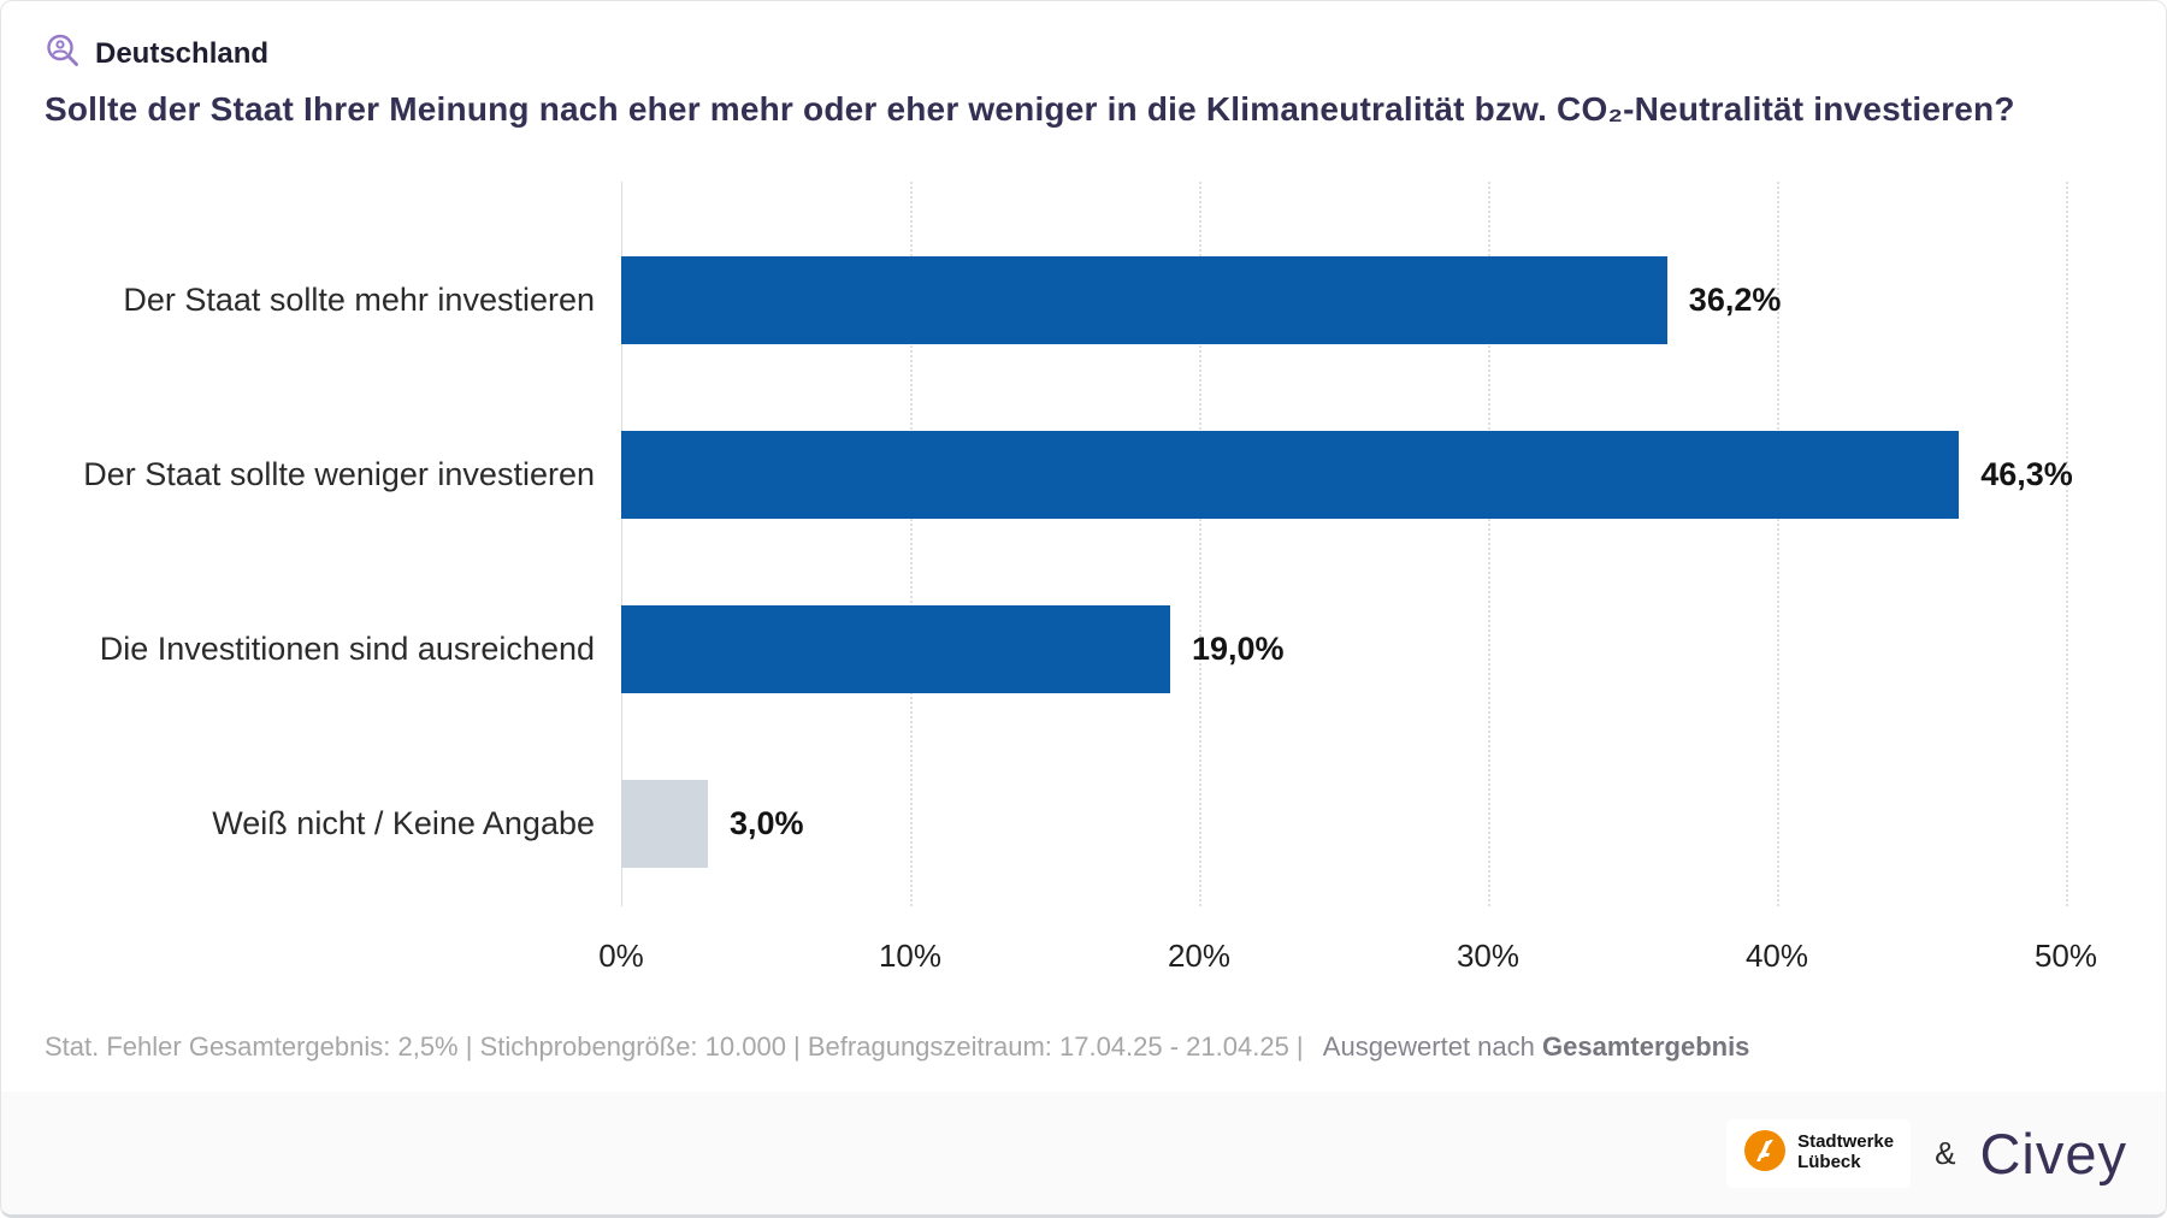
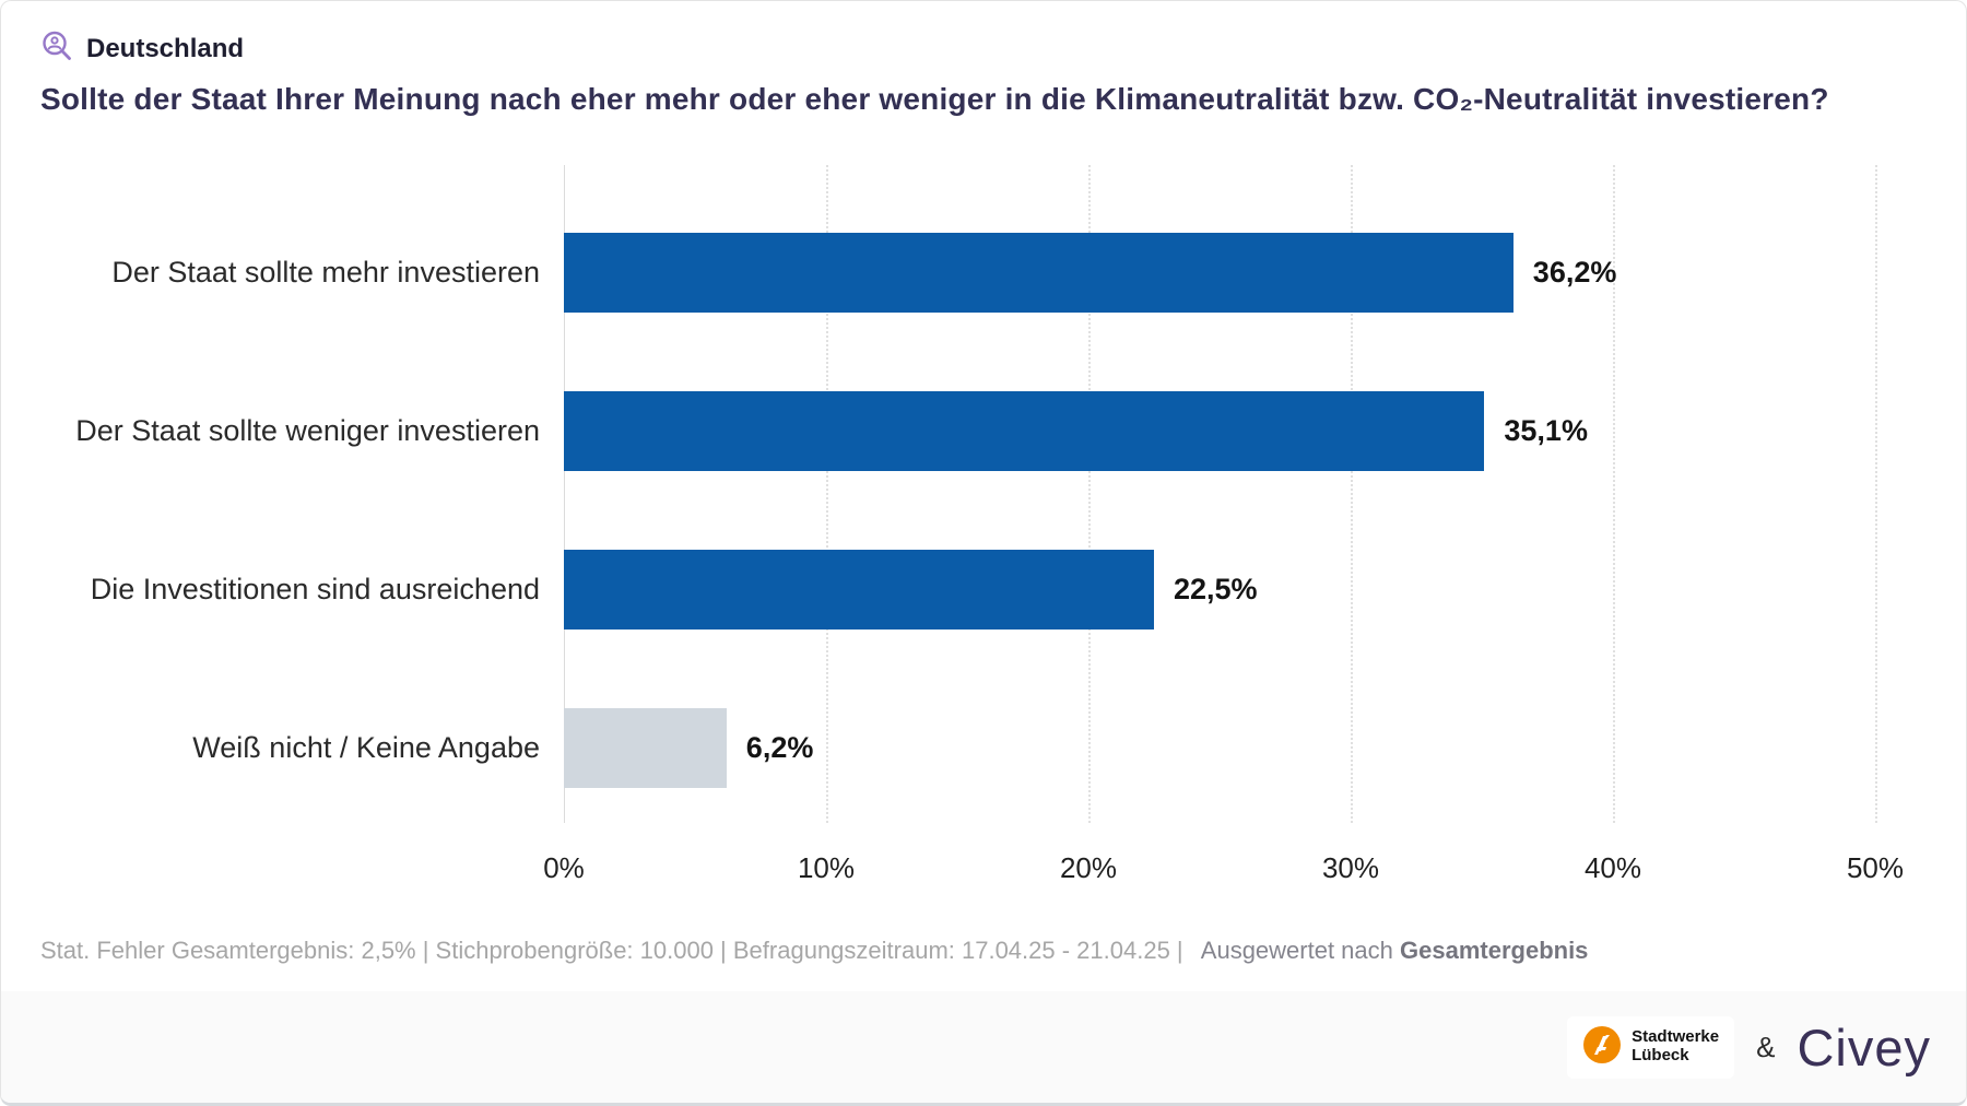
Der Staat sollte weniger investieren: 46,3% -> 35,1%
Die Investitionen sind ausreichend: 19,0% -> 22,5%
Weiß nicht / Keine Angabe: 3,0% -> 6,2%
